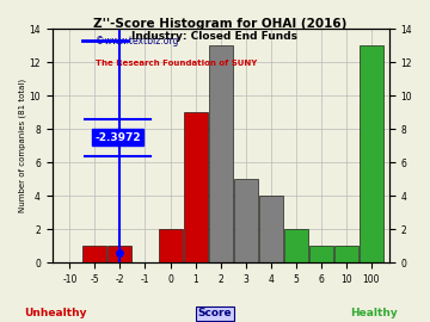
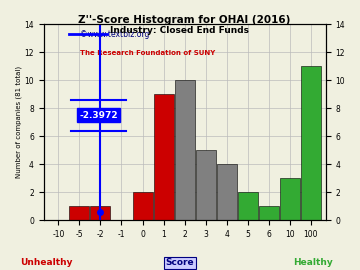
2: 13 -> 10
10: 1 -> 3
100: 13 -> 11
